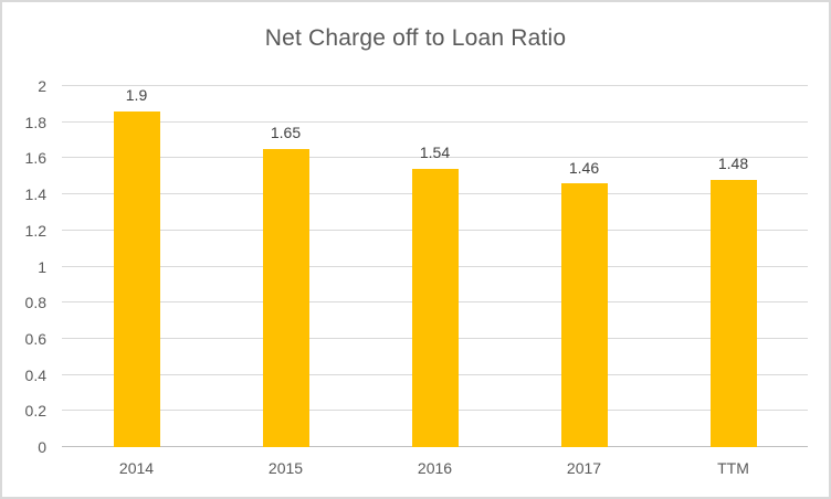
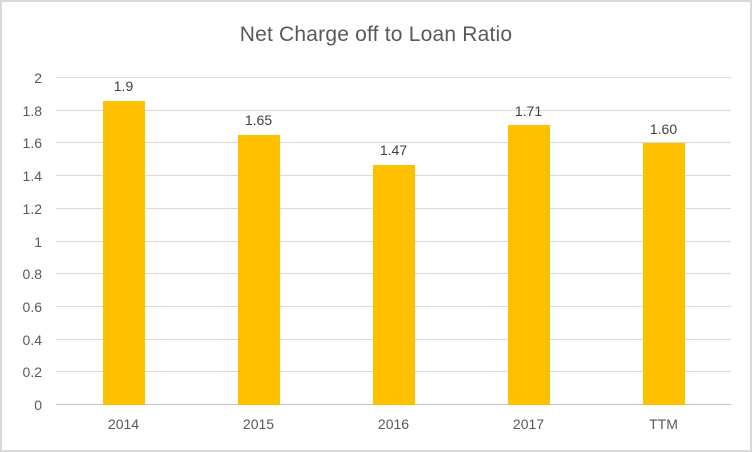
2016: 1.54 -> 1.47
2017: 1.46 -> 1.71
TTM: 1.48 -> 1.60
